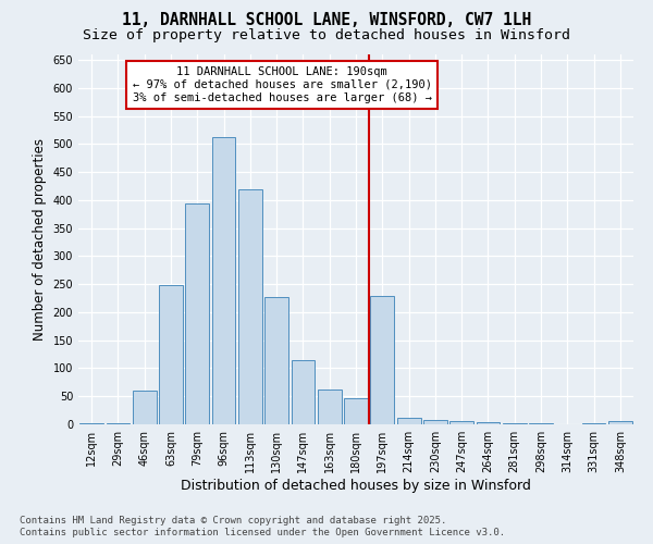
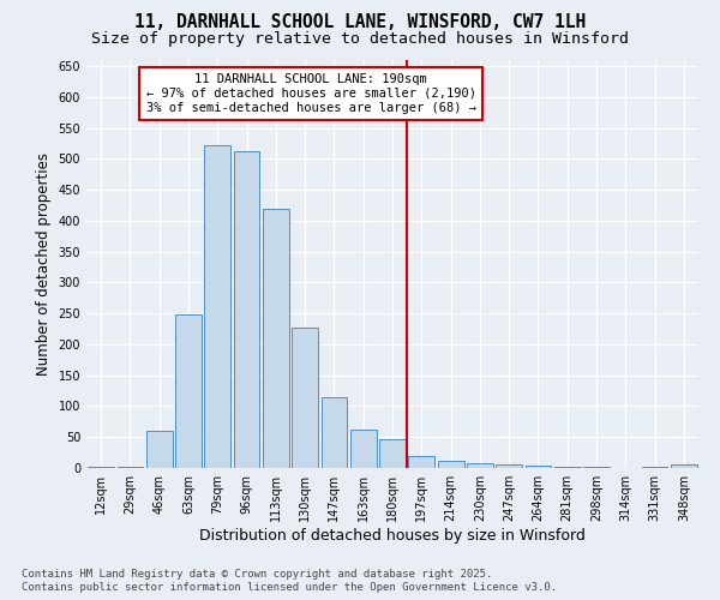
79sqm: 394 -> 523
197sqm: 230 -> 20
